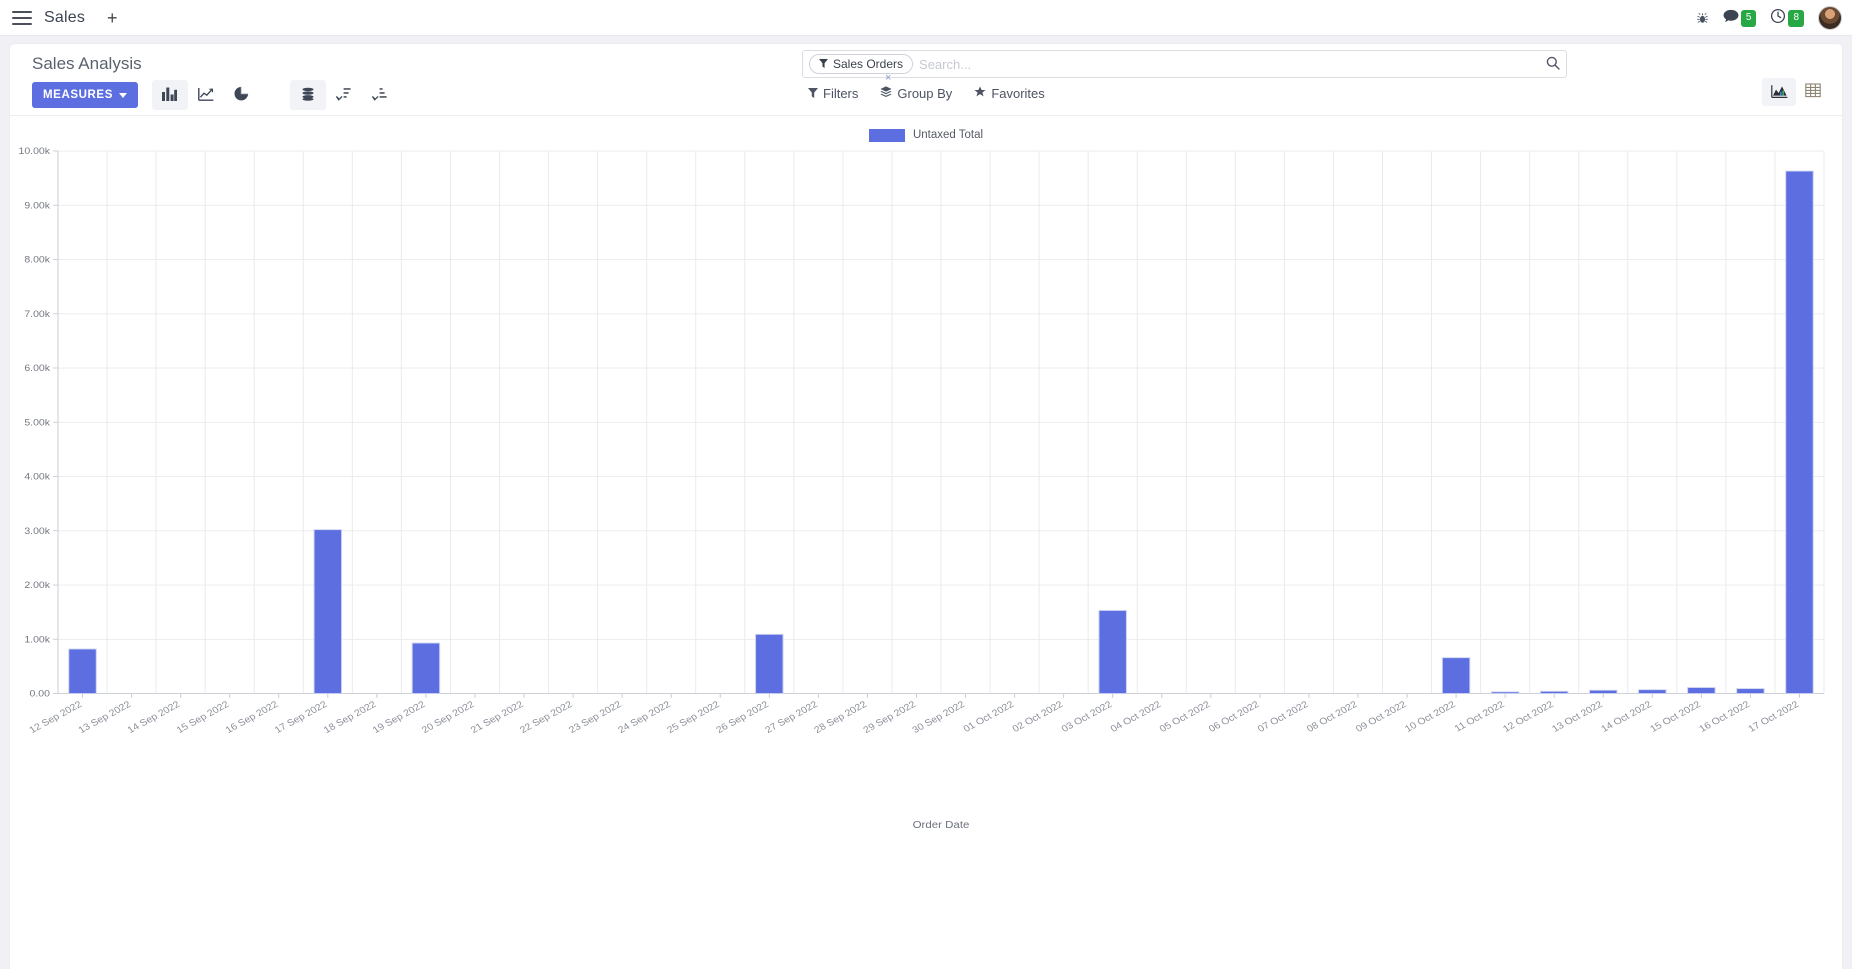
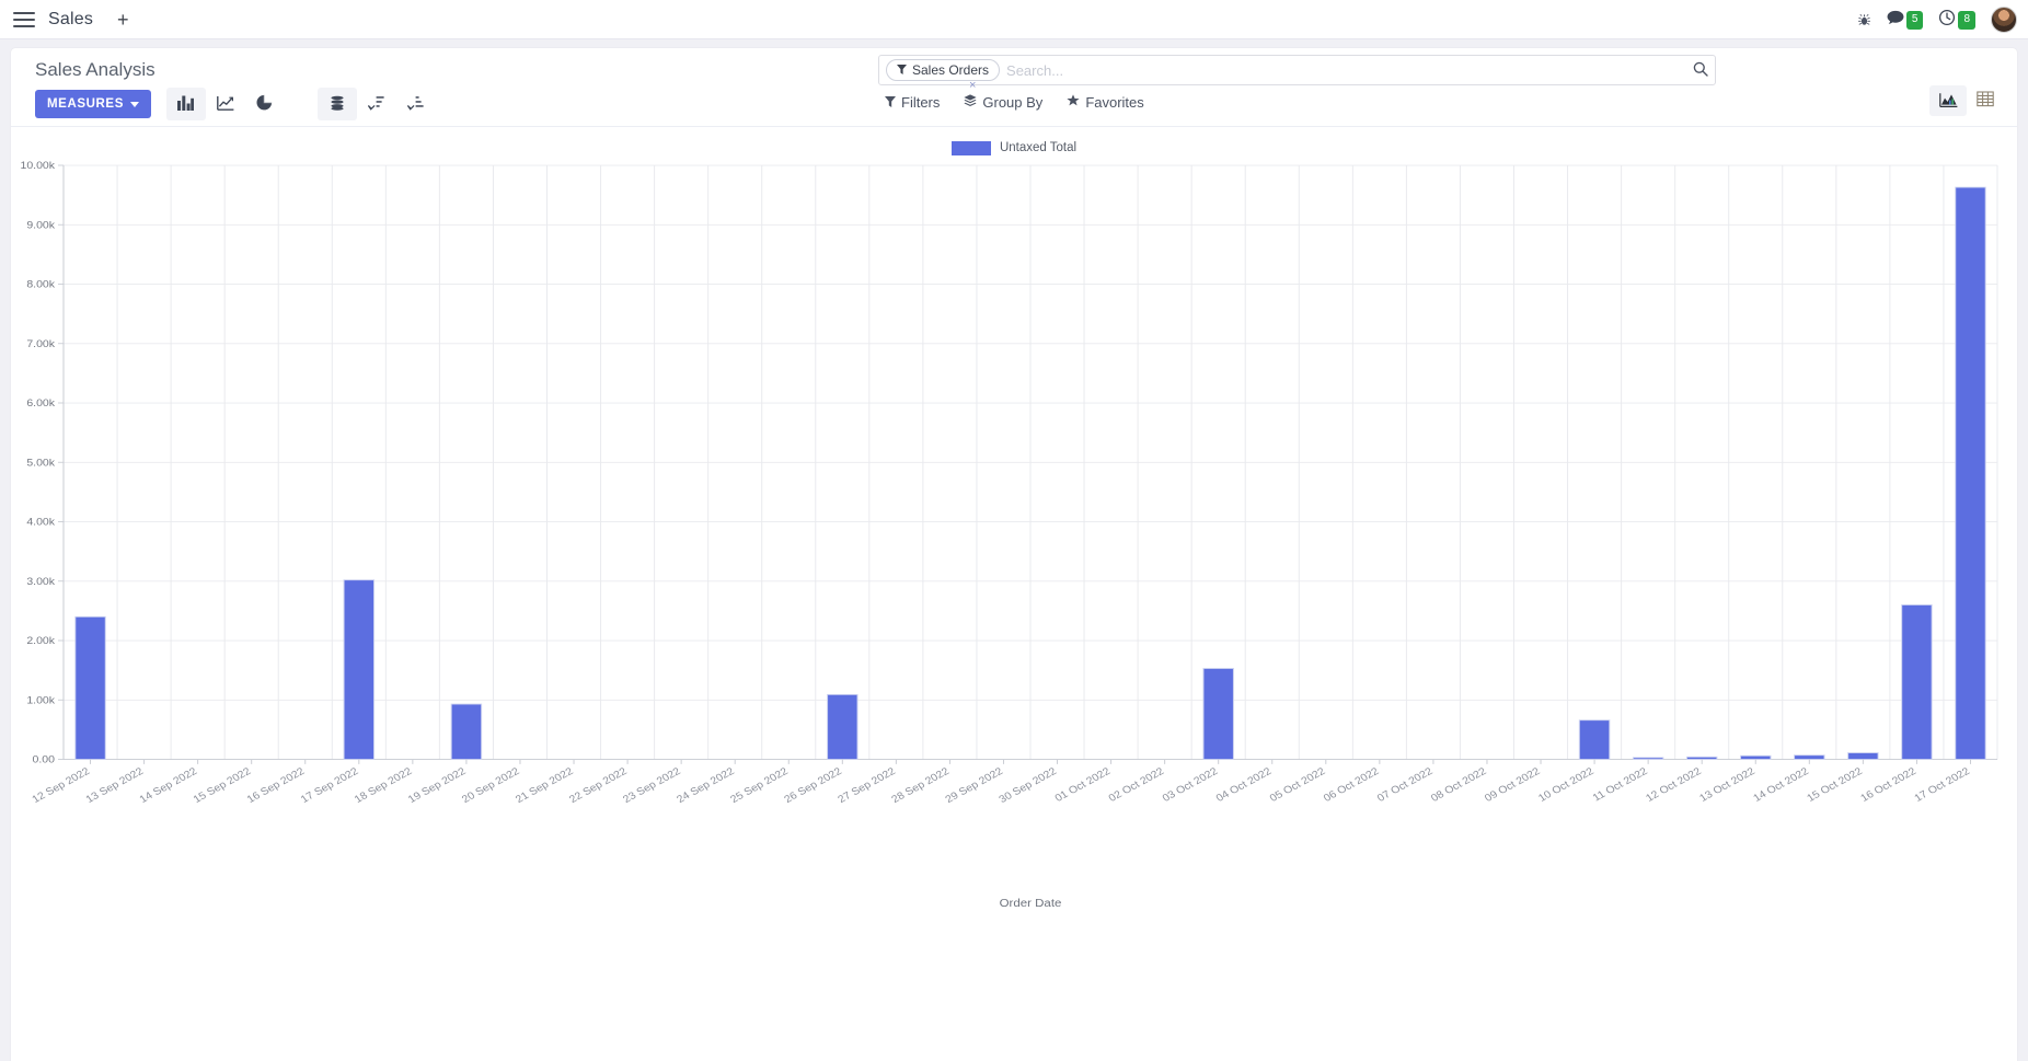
12 Sep 2022: 0.8k -> 2.4k
16 Oct 2022: 0.1k -> 2.6k
